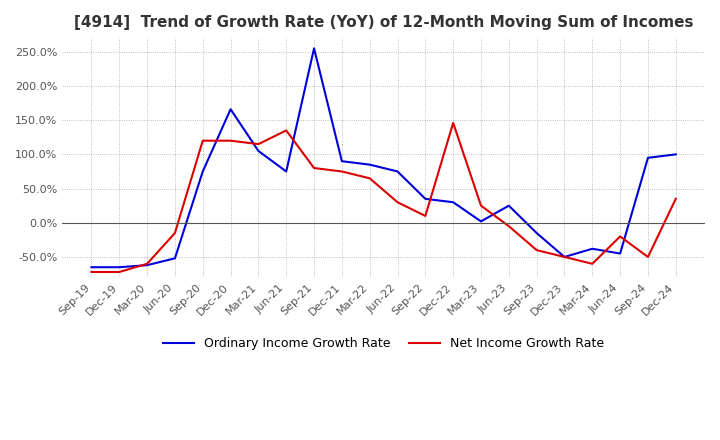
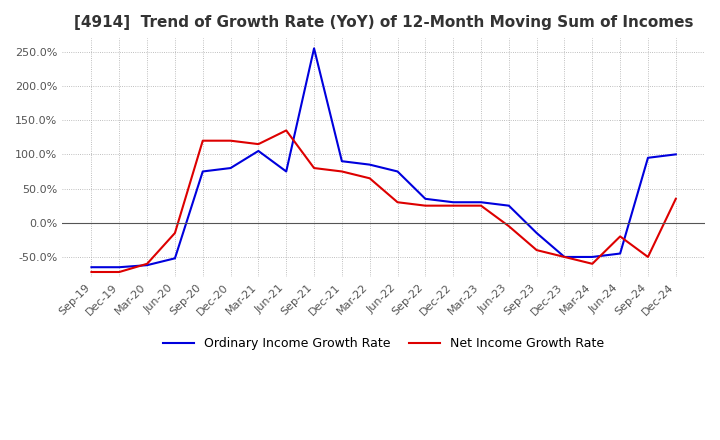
Ordinary Income Growth Rate/Dec-20: 166% -> 80%
Net Income Growth Rate/Sep-22: 10% -> 25%
Net Income Growth Rate/Dec-22: 146% -> 25%
Ordinary Income Growth Rate/Mar-23: 2% -> 30%
Ordinary Income Growth Rate/Mar-24: -38% -> -50%
